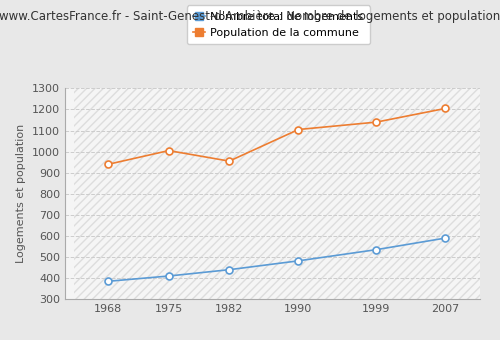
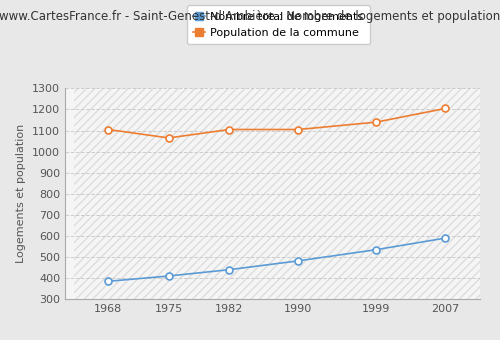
Population de la commune/1968: 940 -> 1105
Population de la commune/1975: 1005 -> 1065
Population de la commune/1982: 955 -> 1105
